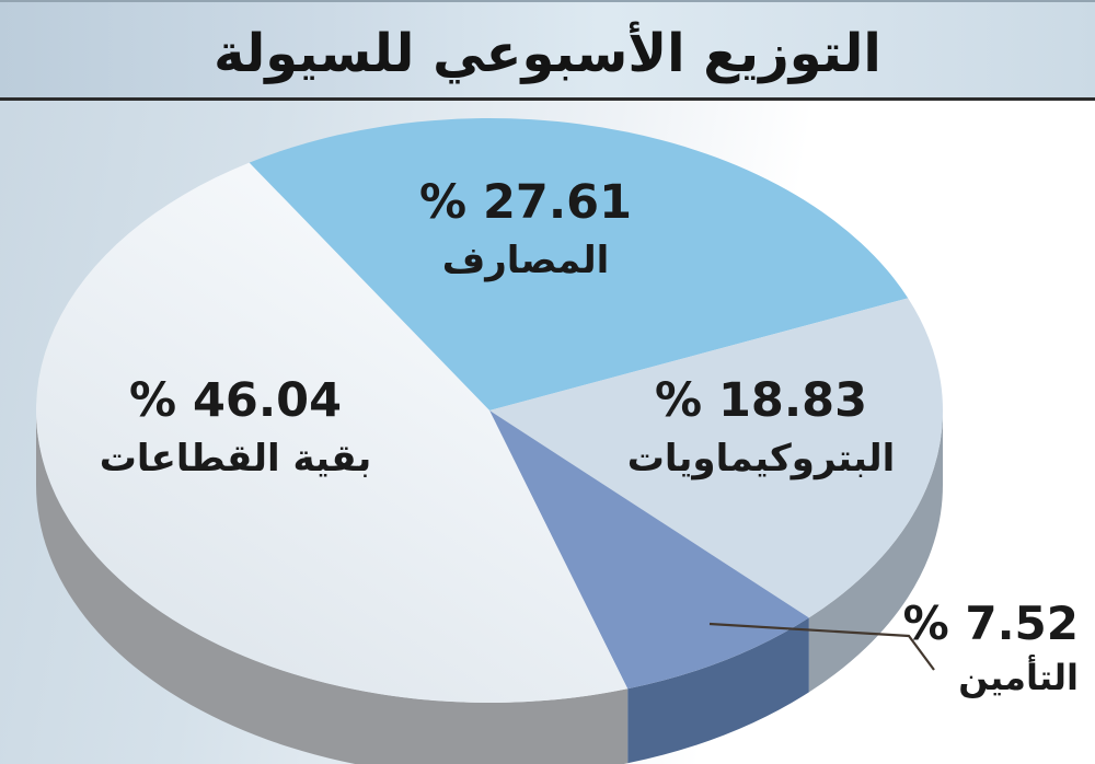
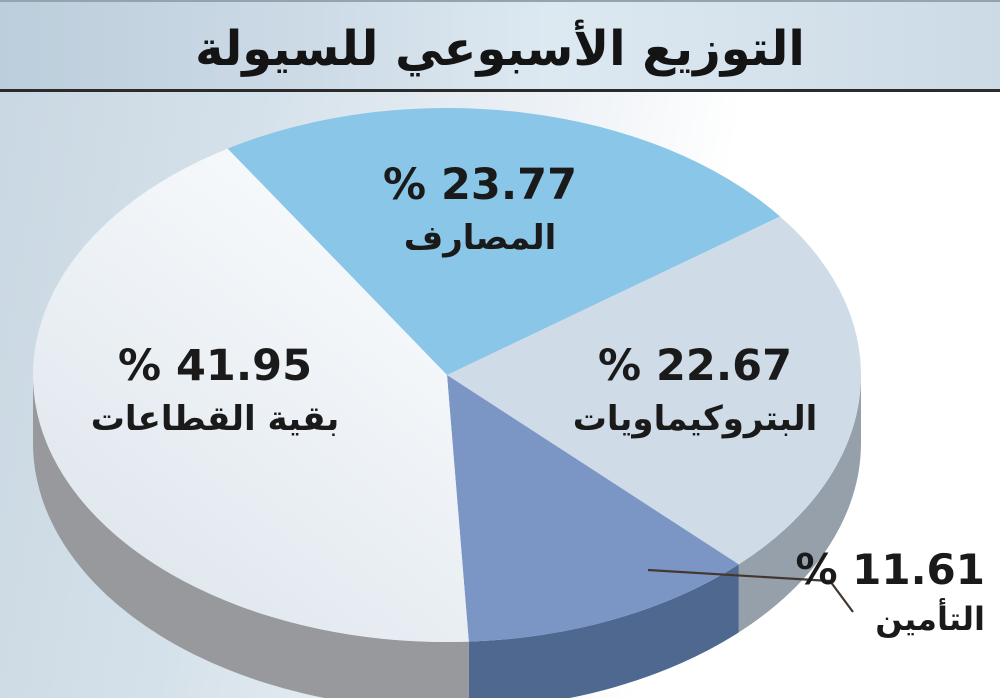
المصارف: 27.61 -> 23.77
البتروكيماويات: 18.83 -> 22.67
التأمين: 7.52 -> 11.61
بقية القطاعات: 46.04 -> 41.95
